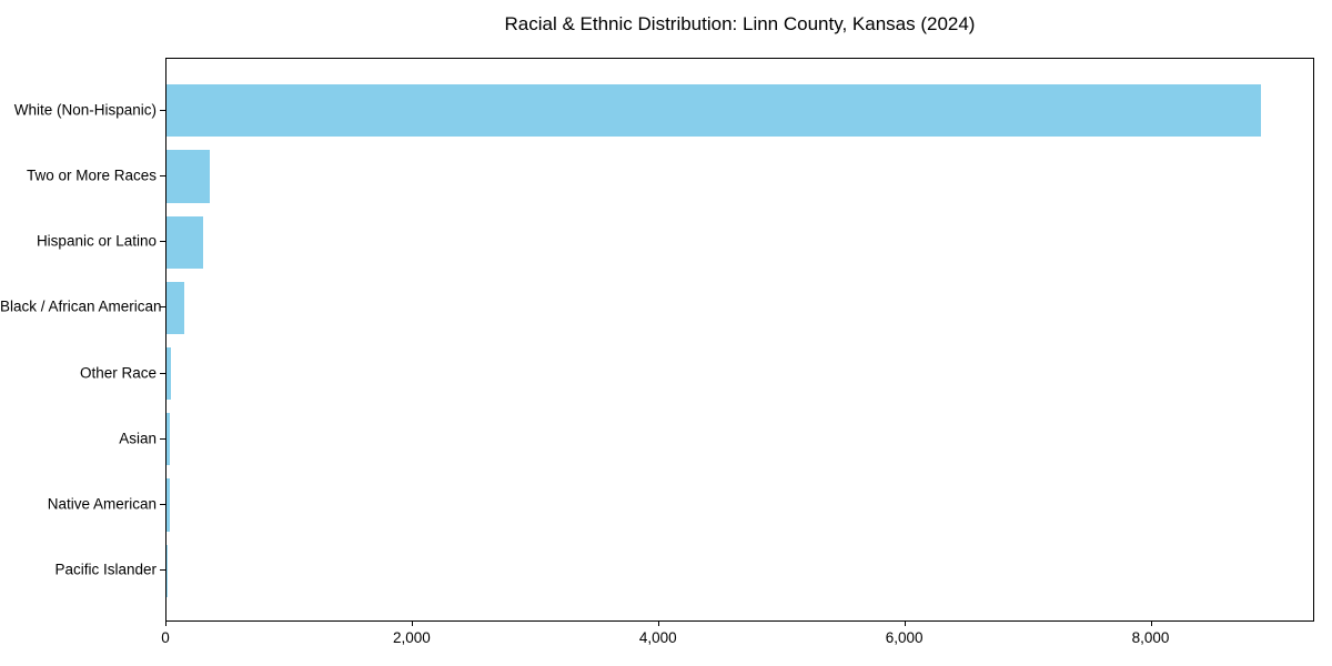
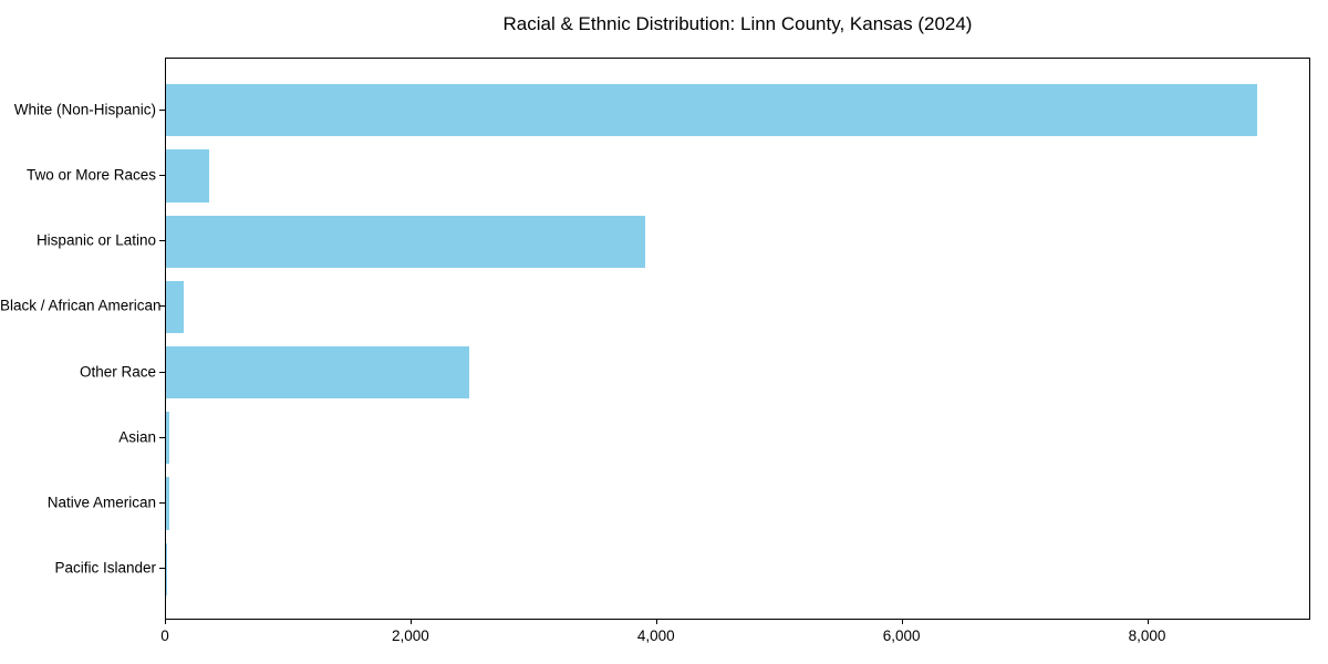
Hispanic or Latino: 300 -> 3900
Other Race: 40 -> 2470
